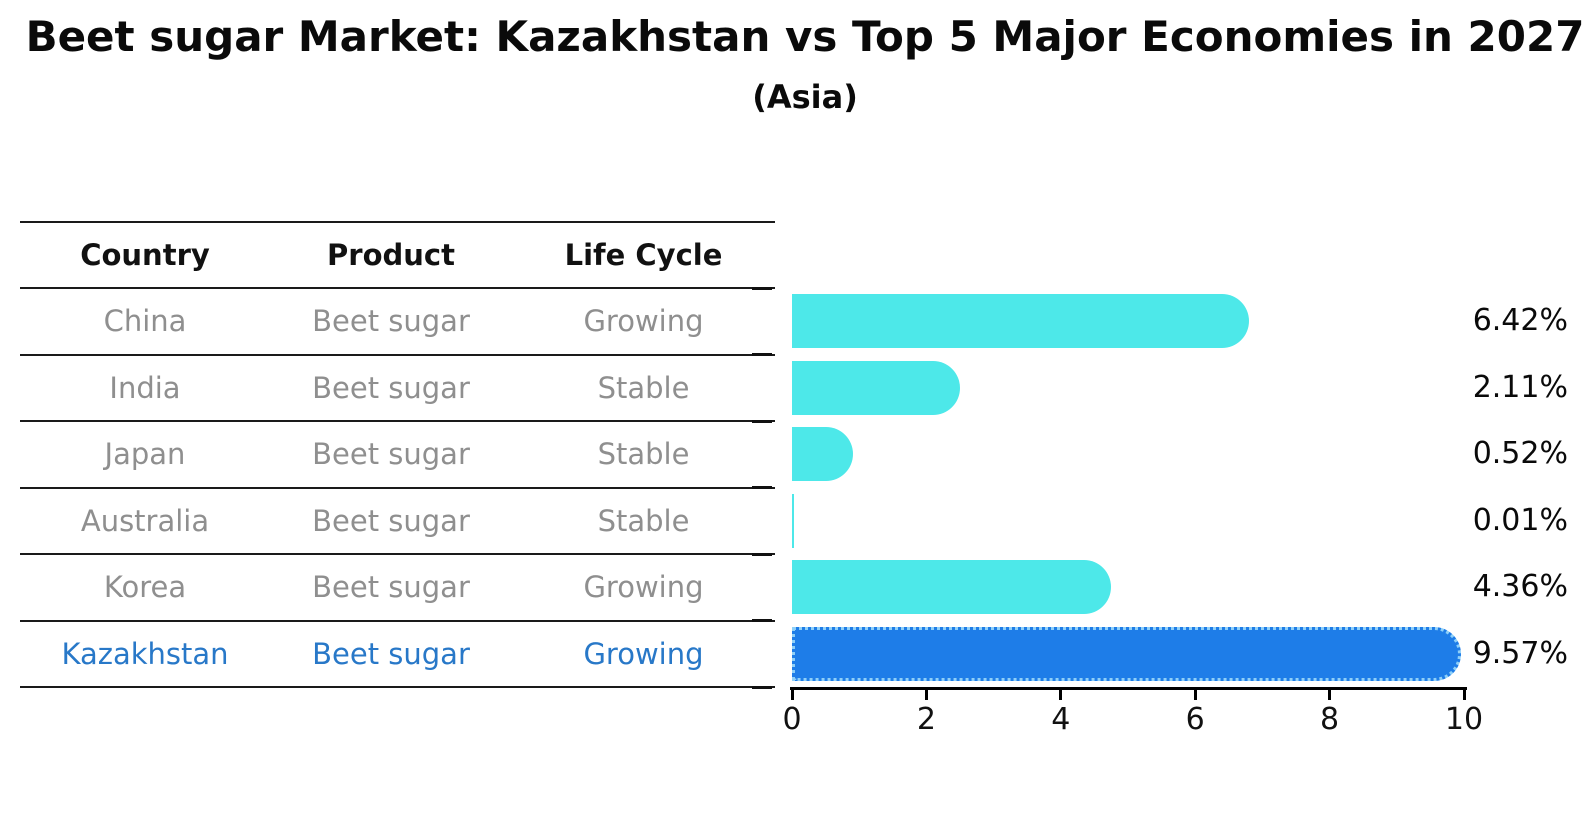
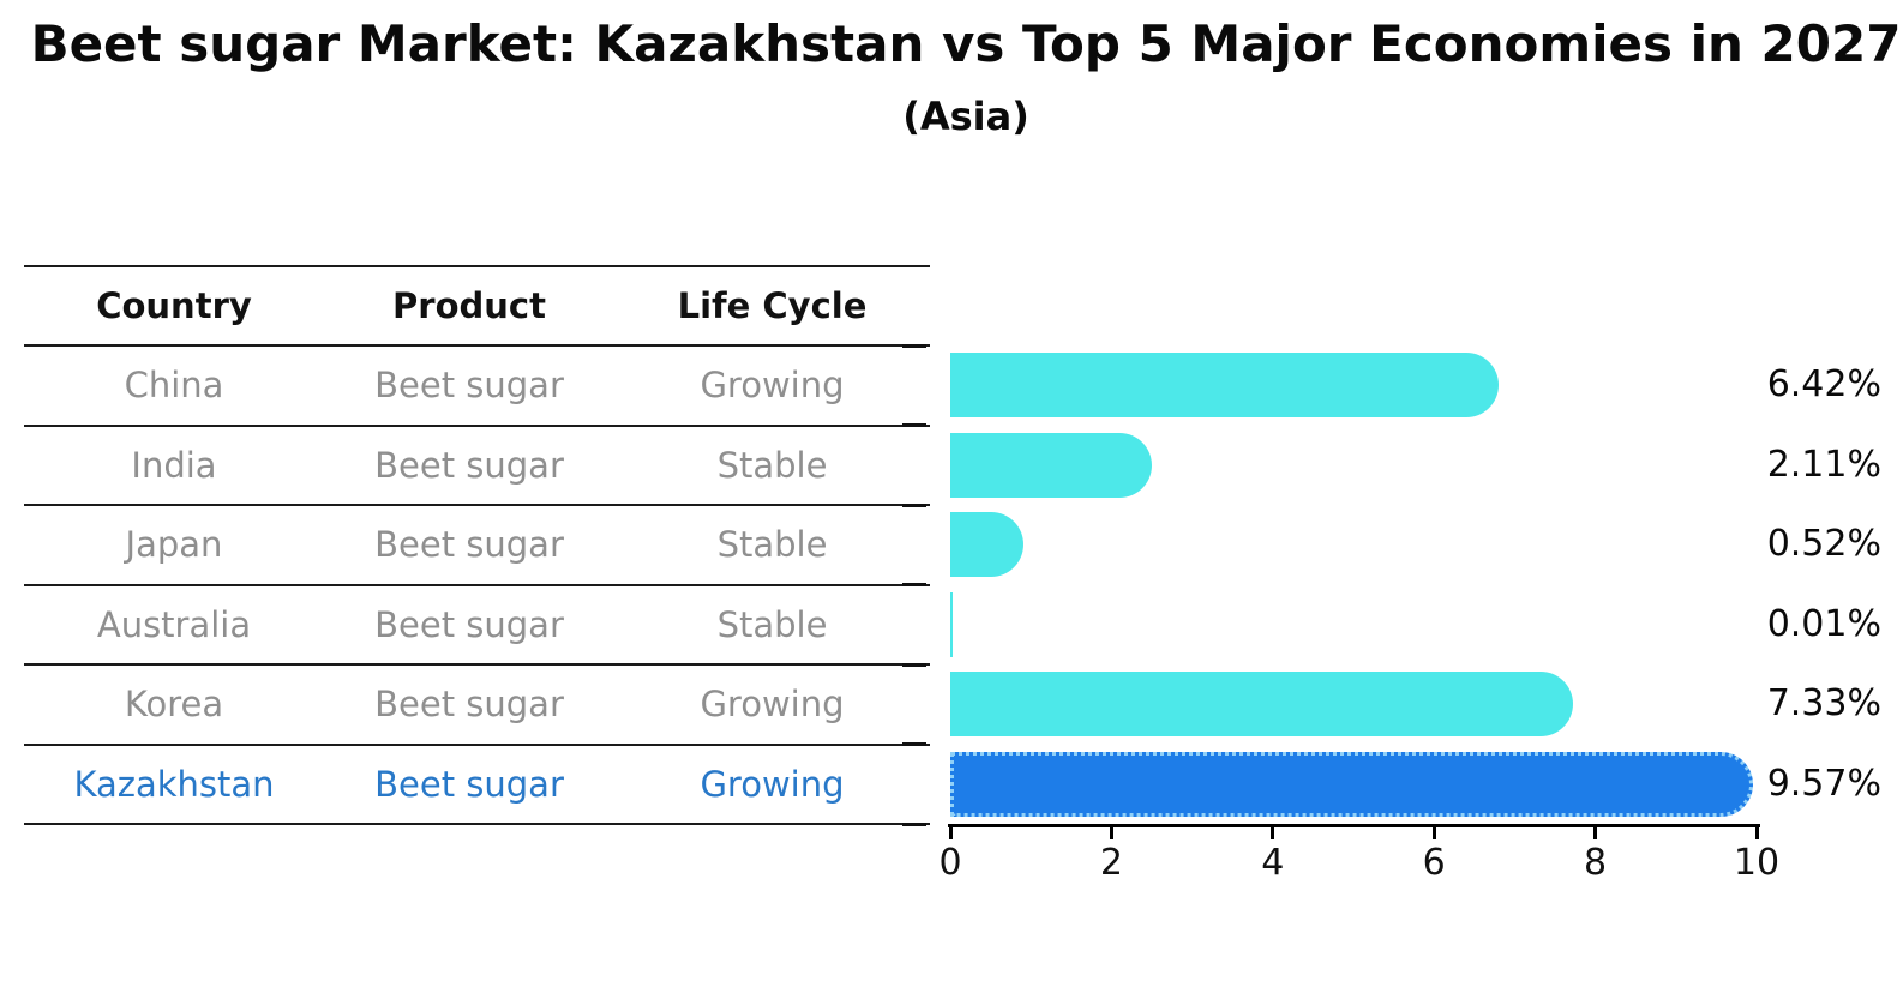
Korea: 4.36% -> 7.33%
